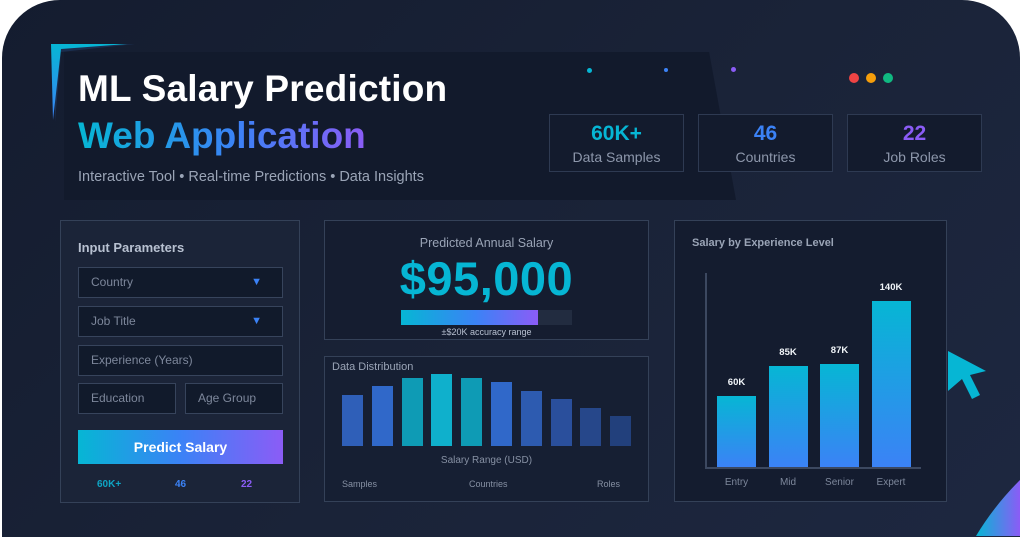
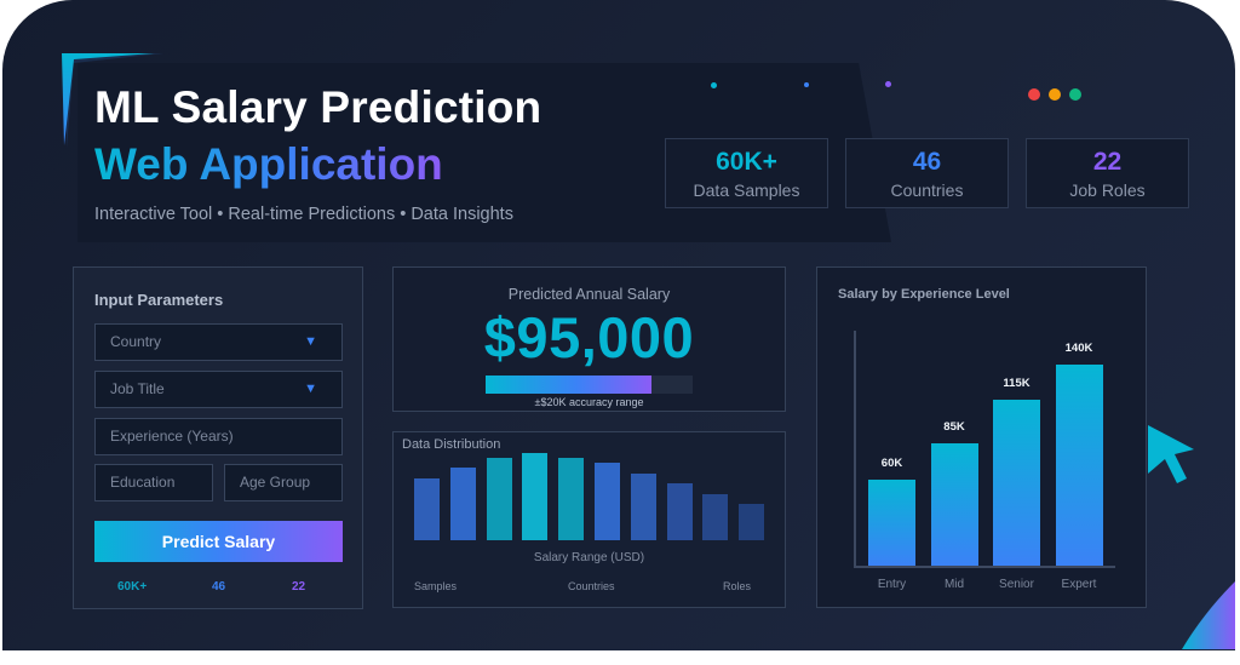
Salary by Experience Level/Senior: 87K -> 115K
